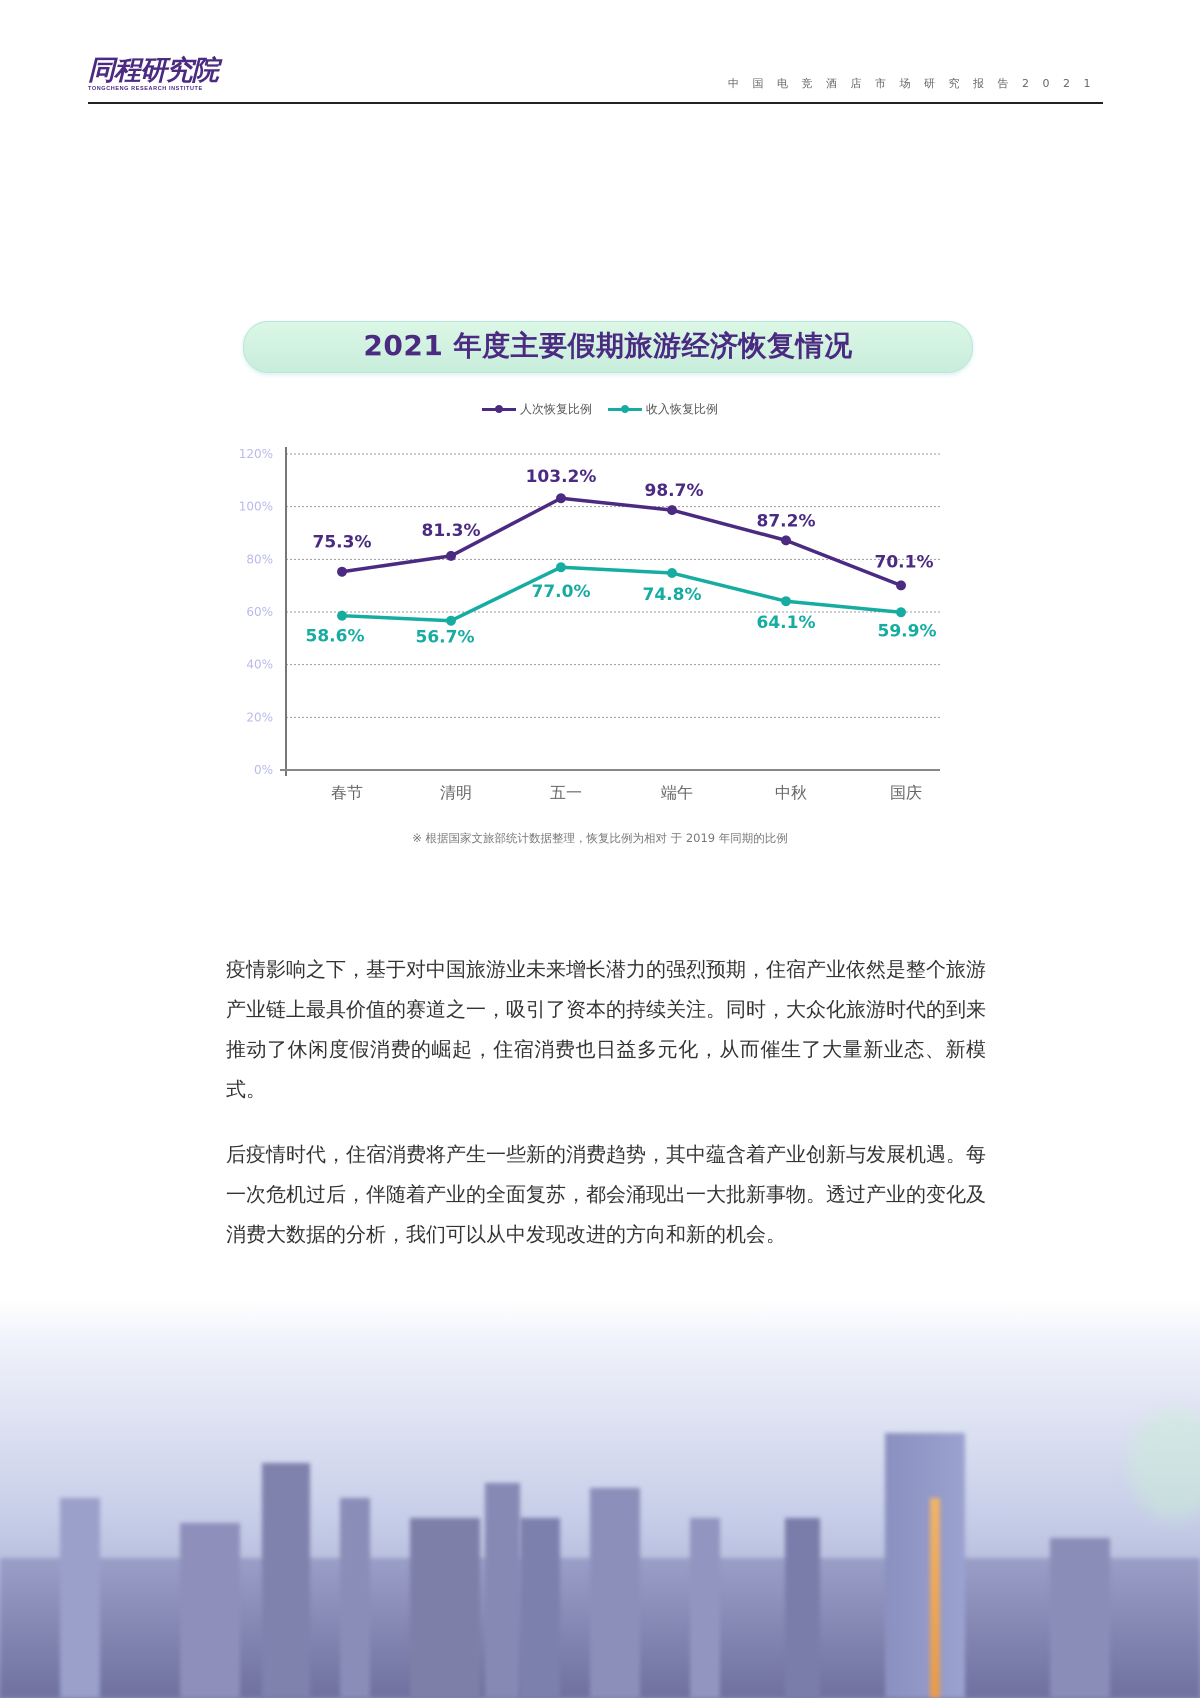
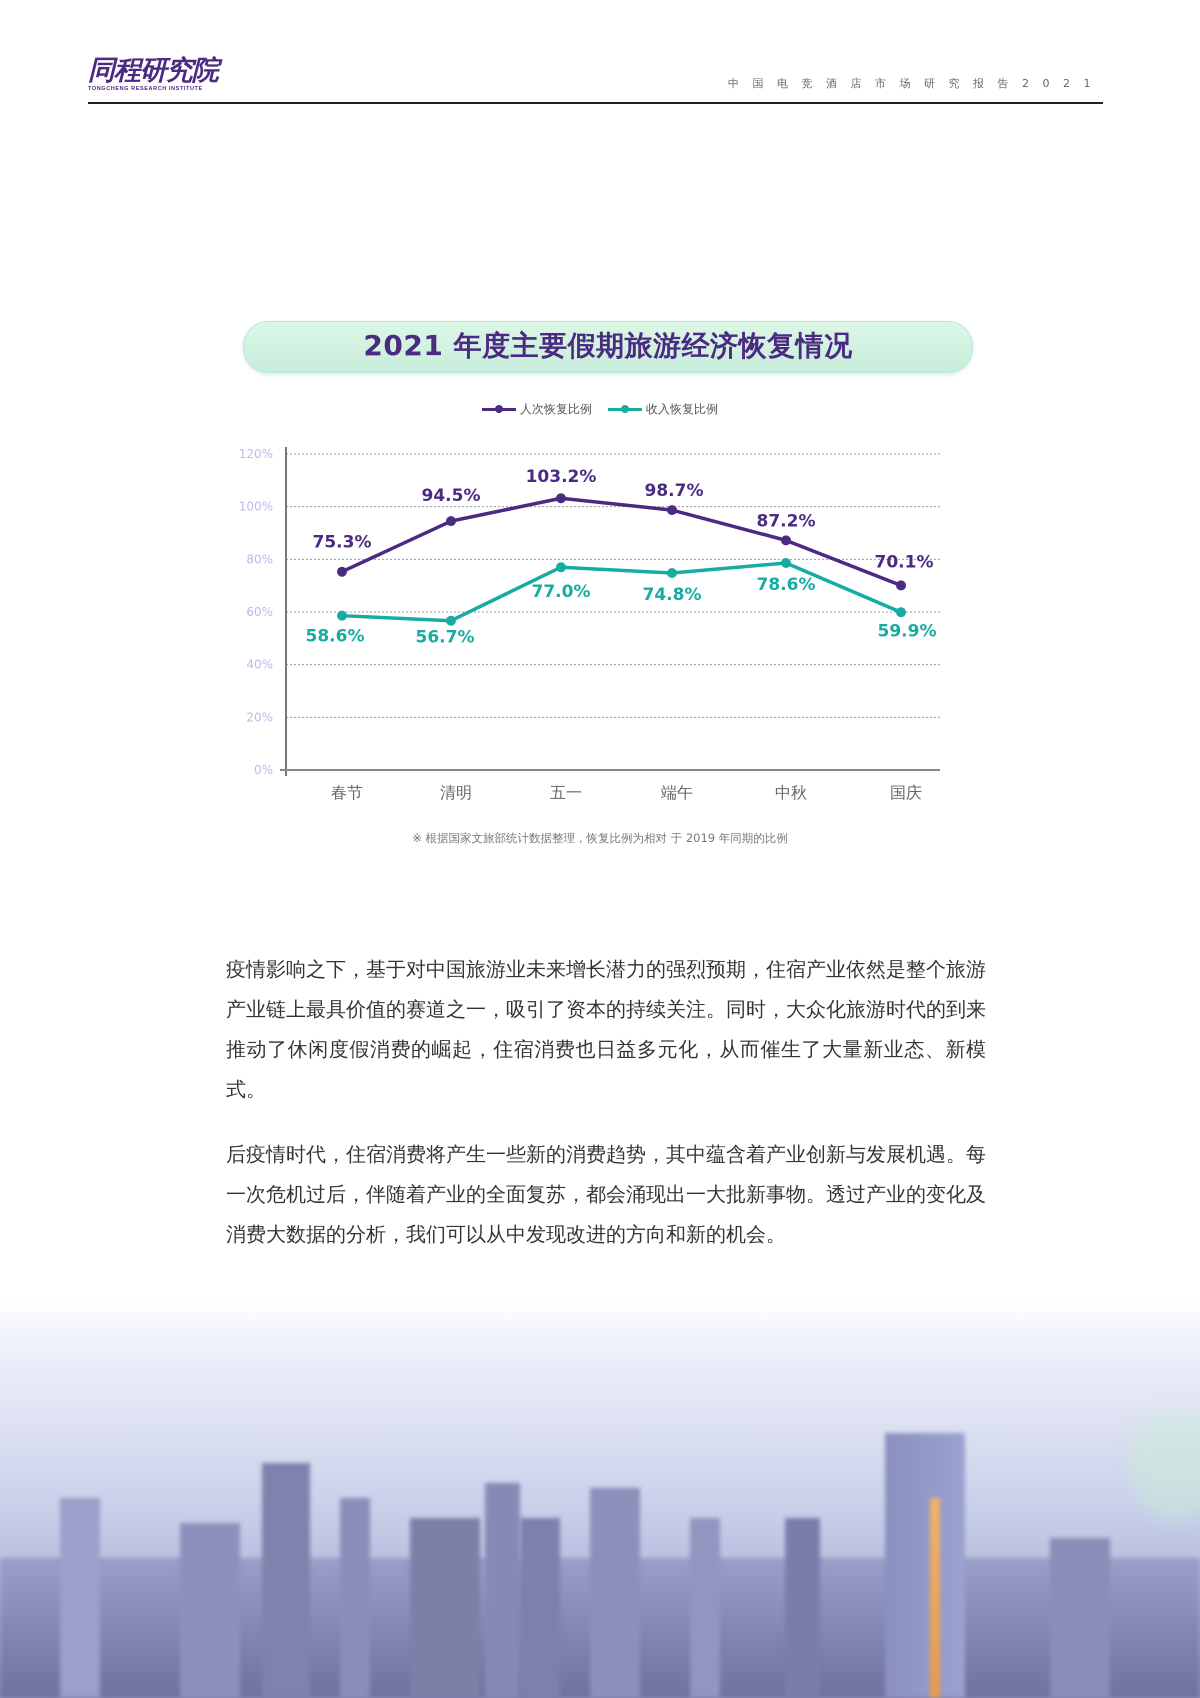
人次恢复比例/清明: 81.3% -> 94.5%
收入恢复比例/中秋: 64.1% -> 78.6%
